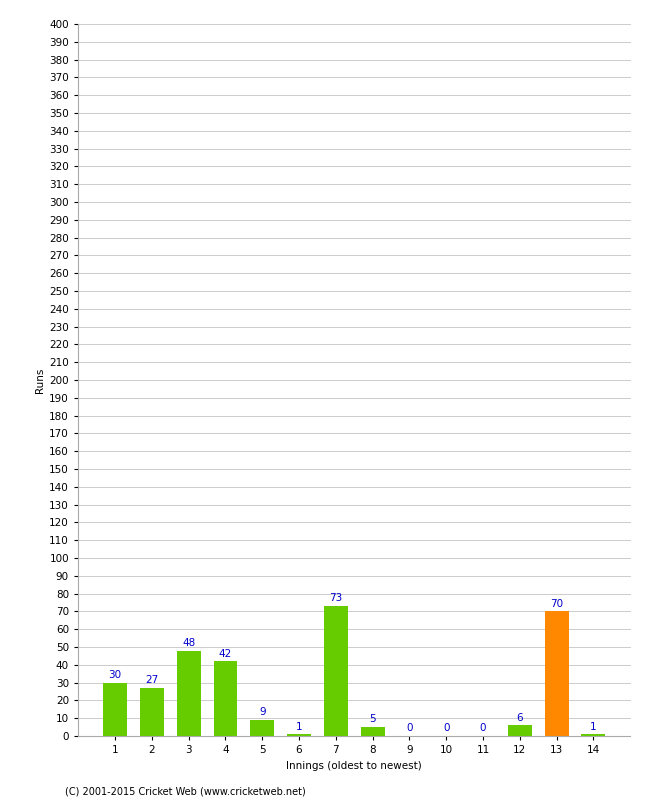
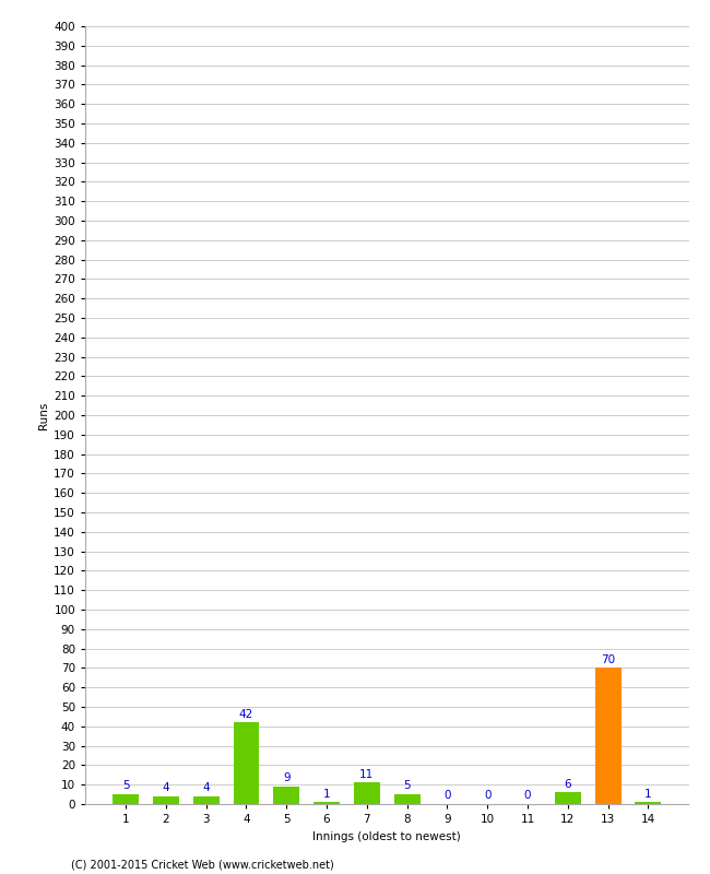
1: 30 -> 5
2: 27 -> 4
3: 48 -> 4
7: 73 -> 11
